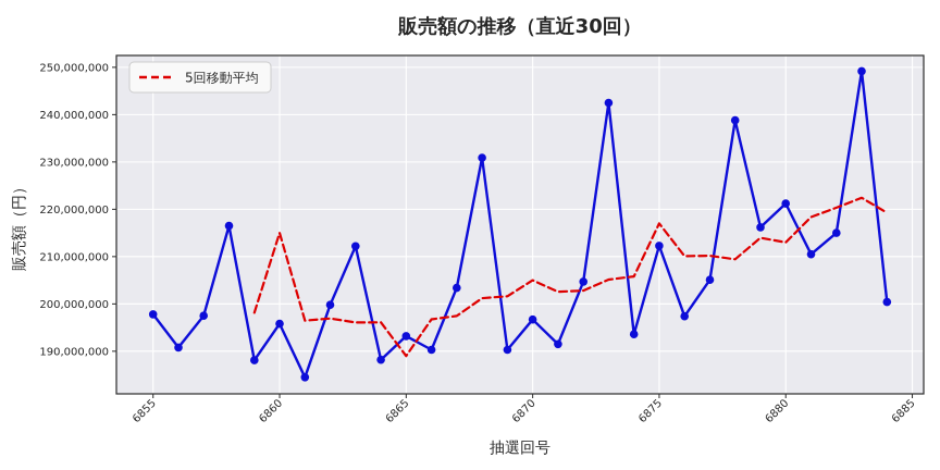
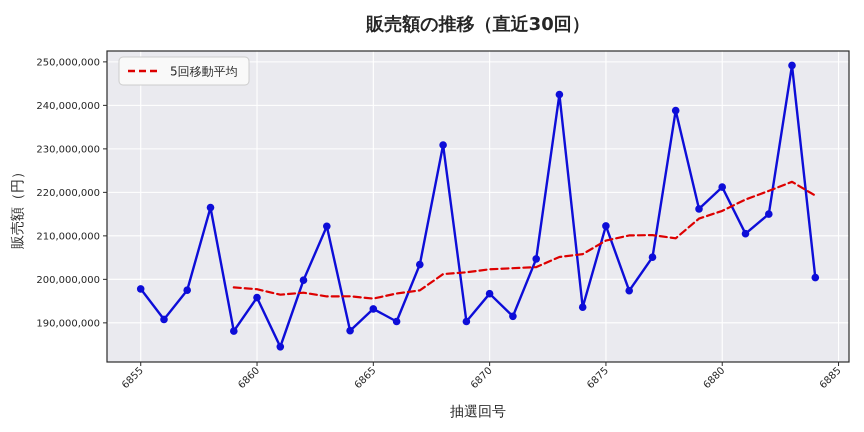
5回移動平均/6860: 215000000 -> 198000000
5回移動平均/6865: 189000000 -> 196000000
5回移動平均/6870: 205000000 -> 202000000
5回移動平均/6875: 217000000 -> 209000000
5回移動平均/6880: 213000000 -> 216000000
